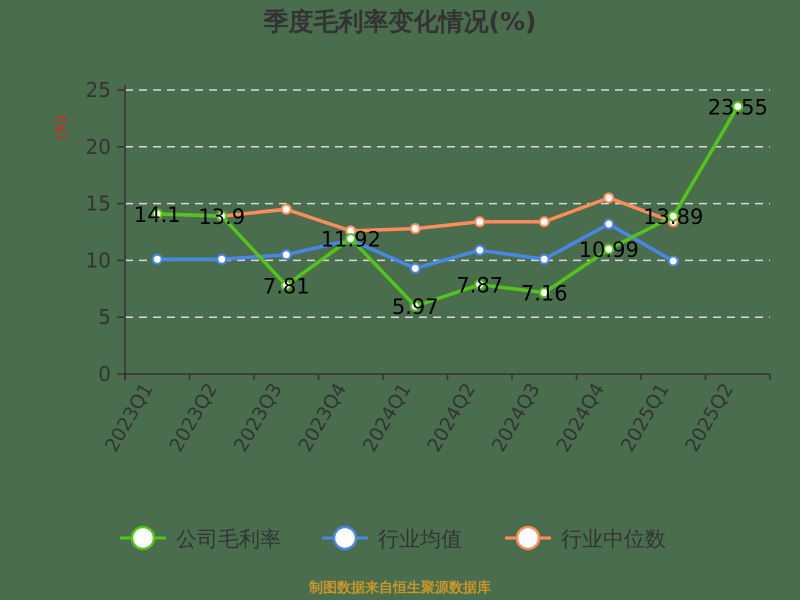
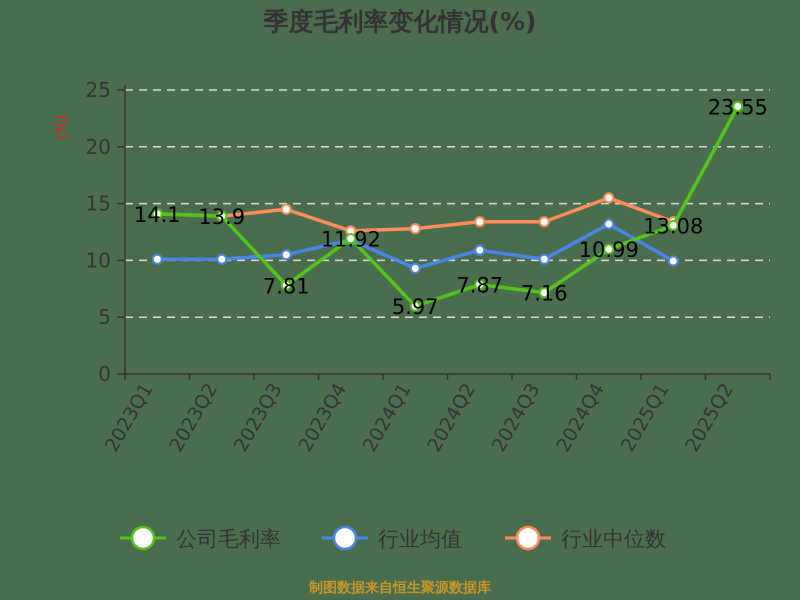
公司毛利率/2025Q1: 13.89 -> 13.08
